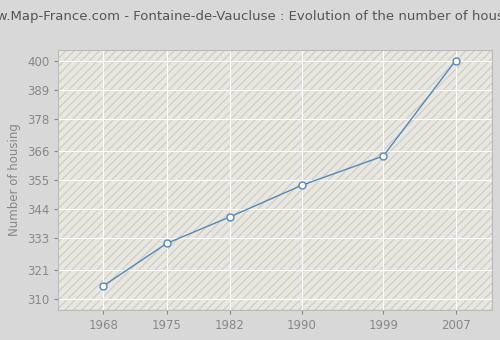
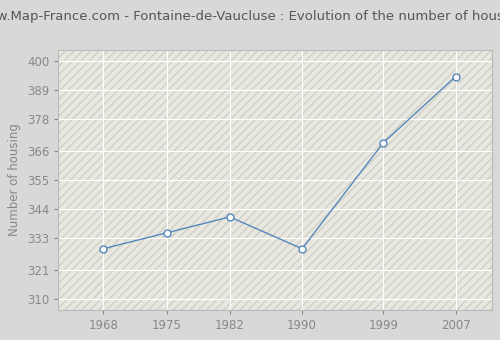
1968: 315 -> 329
1975: 331 -> 335
1990: 353 -> 329
1999: 364 -> 369
2007: 400 -> 394
